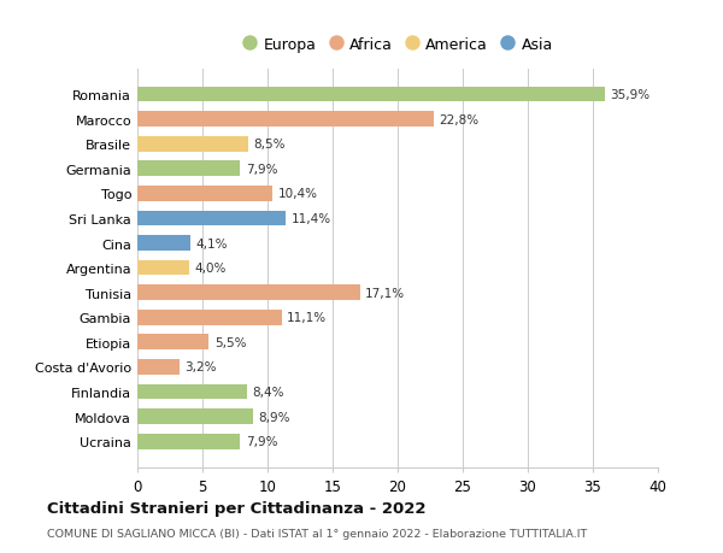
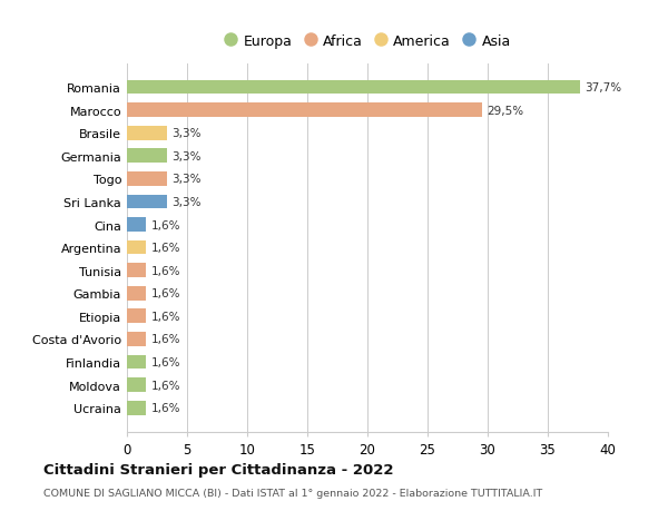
Romania: 35,9% -> 37,7%
Marocco: 22,8% -> 29,5%
Brasile: 8,5% -> 3,3%
Germania: 7,9% -> 3,3%
Togo: 10,4% -> 3,3%
Sri Lanka: 11,4% -> 3,3%
Cina: 4,1% -> 1,6%
Argentina: 4,0% -> 1,6%
Tunisia: 17,1% -> 1,6%
Gambia: 11,1% -> 1,6%
Etiopia: 5,5% -> 1,6%
Costa d'Avorio: 3,2% -> 1,6%
Finlandia: 8,4% -> 1,6%
Moldova: 8,9% -> 1,6%
Ucraina: 7,9% -> 1,6%
